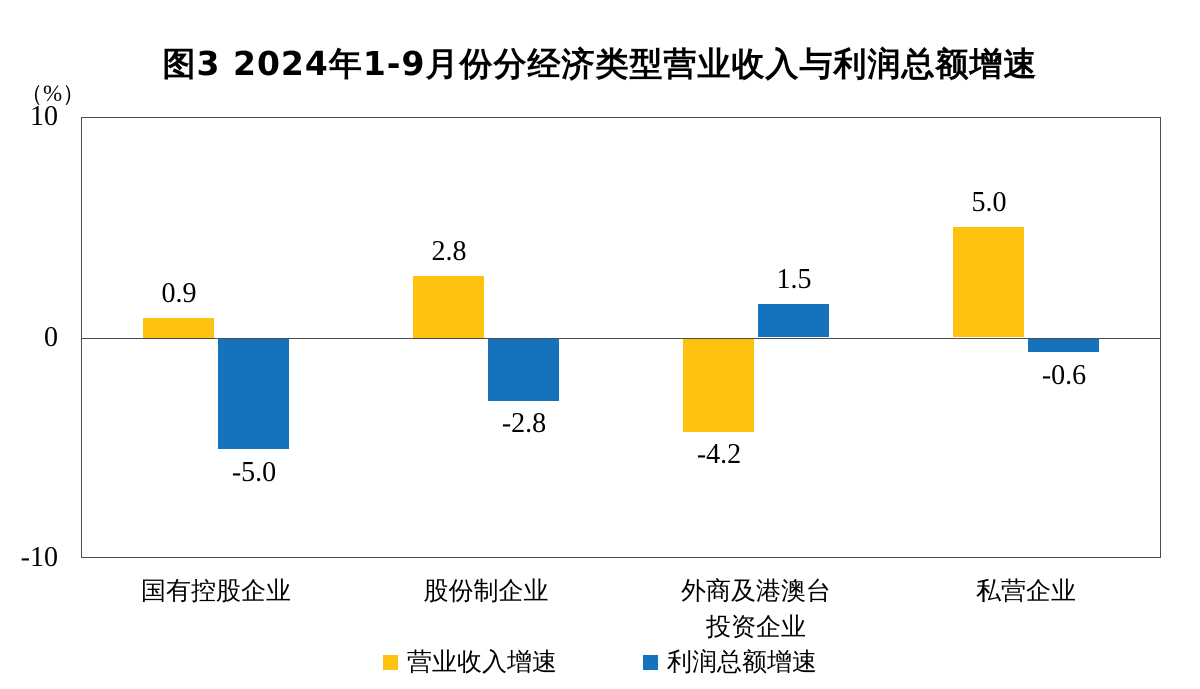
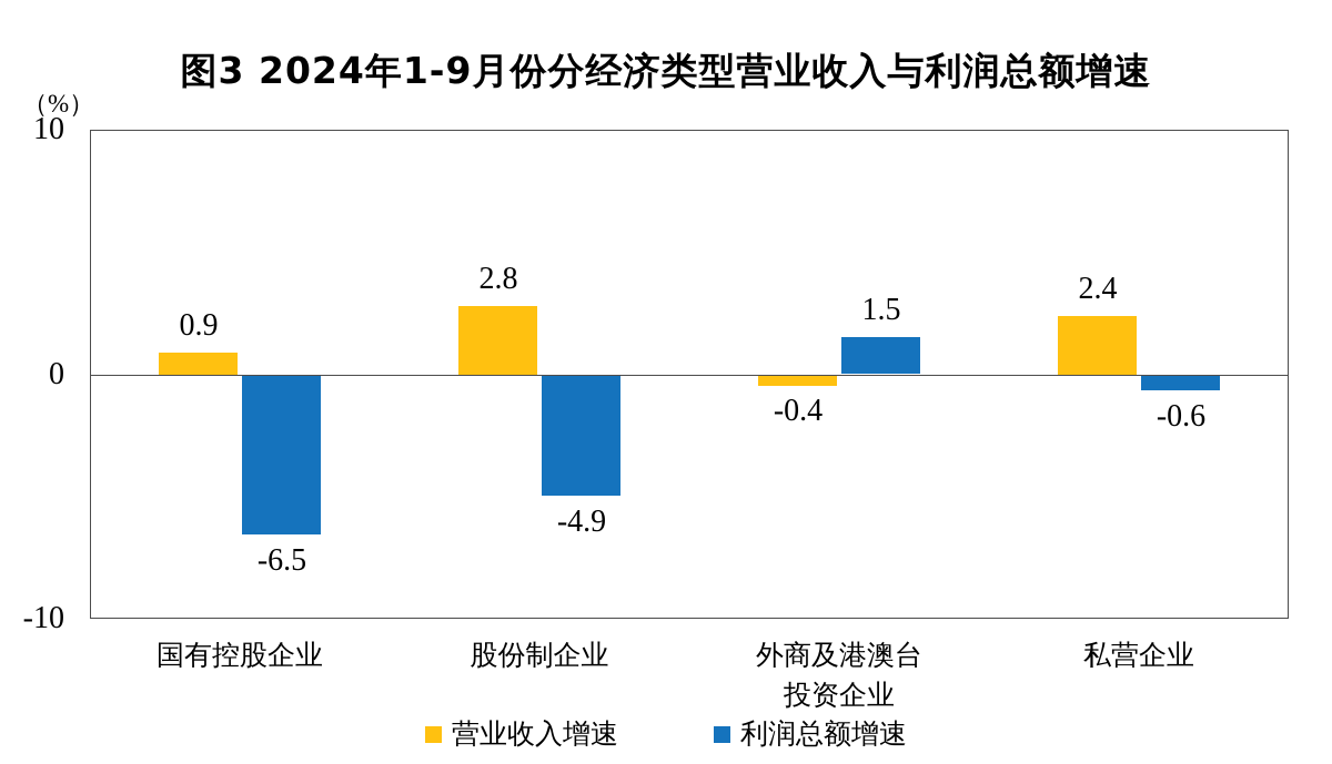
利润总额增速/国有控股企业: -5.0 -> -6.5
利润总额增速/股份制企业: -2.8 -> -4.9
营业收入增速/外商及港澳台投资企业: -4.2 -> -0.4
营业收入增速/私营企业: 5.0 -> 2.4
